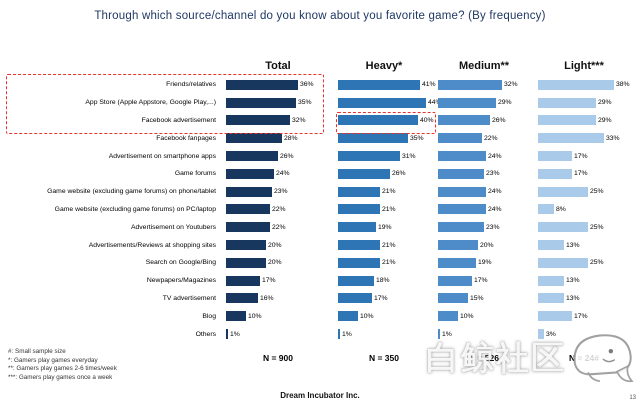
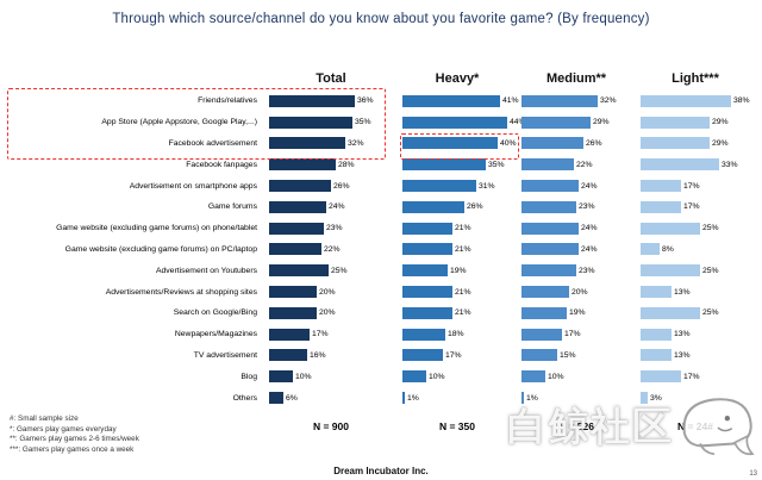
Total/Advertisement on Youtubers: 22% -> 25%
Total/Others: 1% -> 6%
